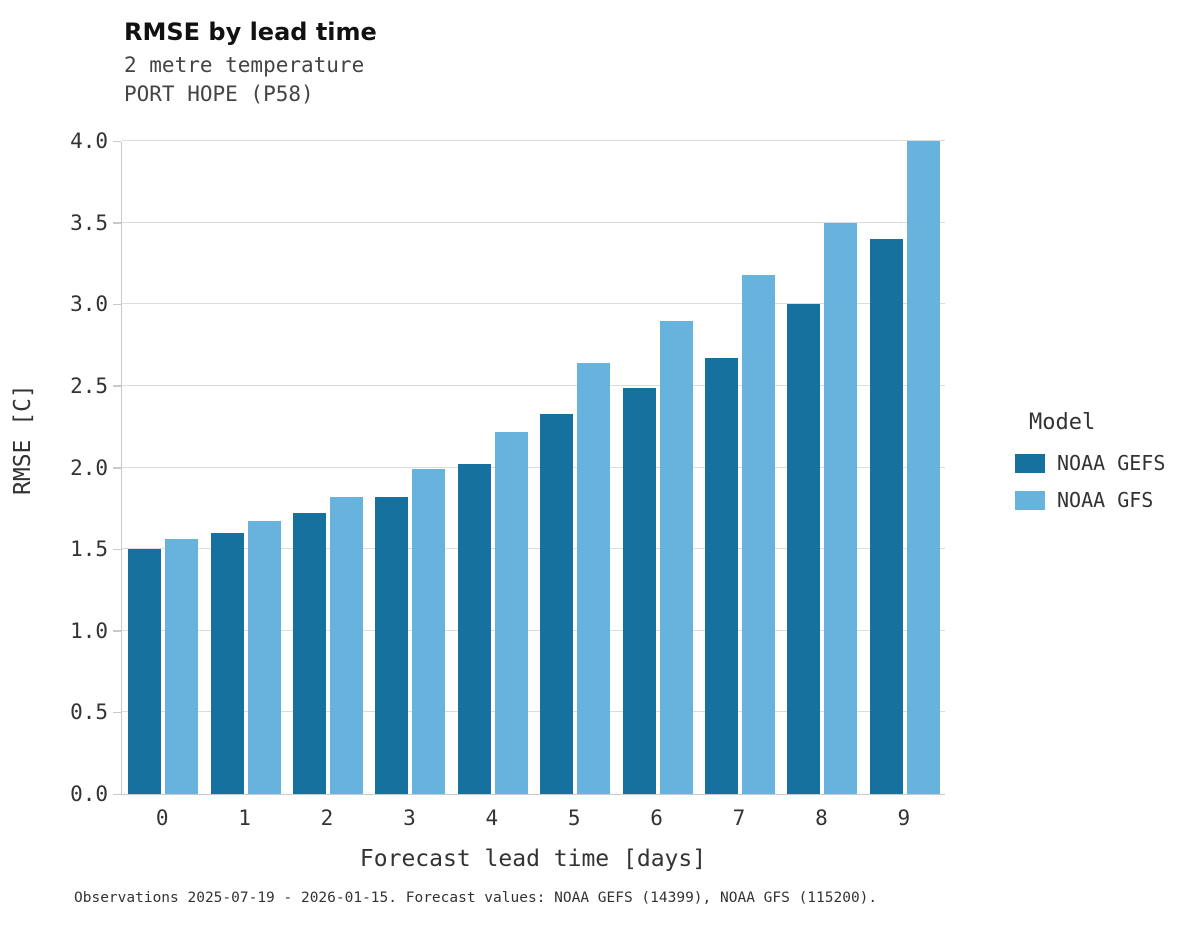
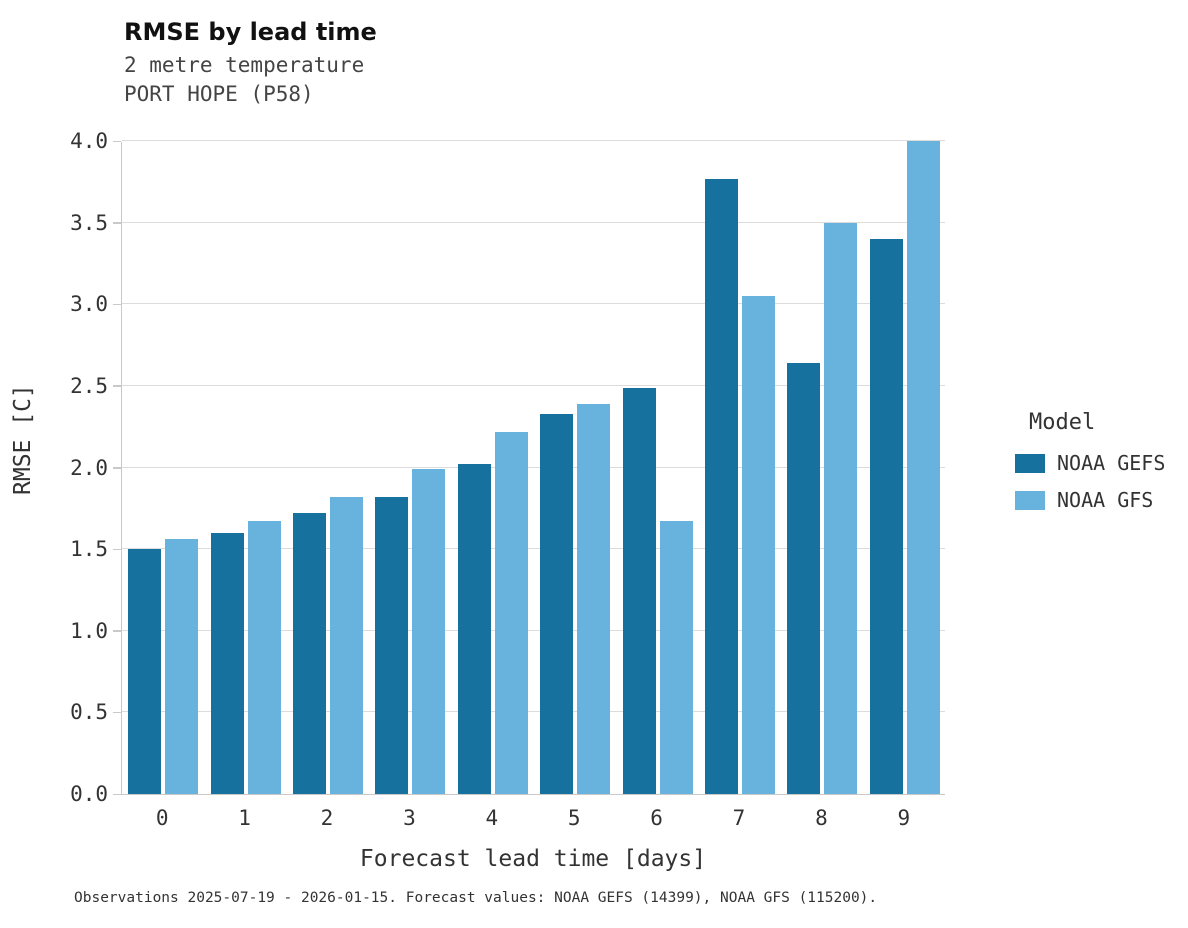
NOAA GFS/5: 2.64 -> 2.39
NOAA GFS/6: 2.90 -> 1.67
NOAA GEFS/7: 2.67 -> 3.77
NOAA GFS/7: 3.18 -> 3.05
NOAA GEFS/8: 3.00 -> 2.64
